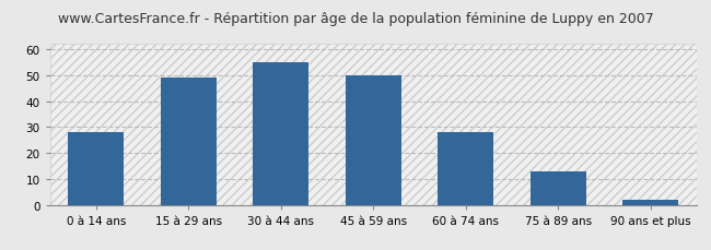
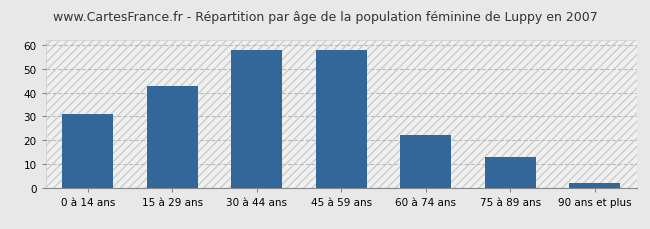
0 à 14 ans: 28 -> 31
15 à 29 ans: 49 -> 43
30 à 44 ans: 55 -> 58
45 à 59 ans: 50 -> 58
60 à 74 ans: 28 -> 22
